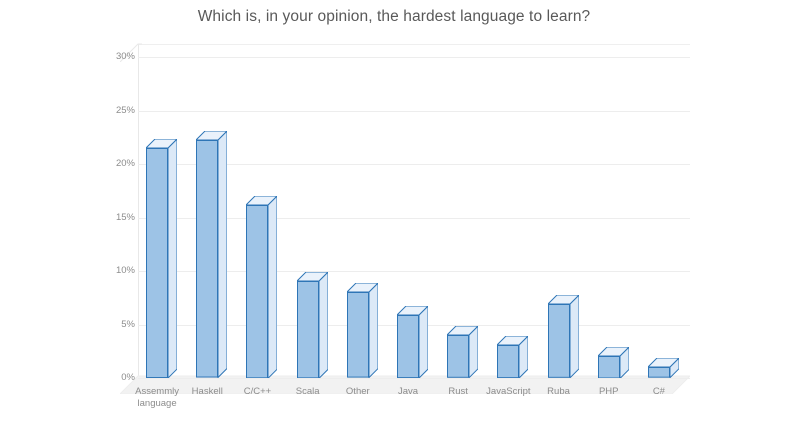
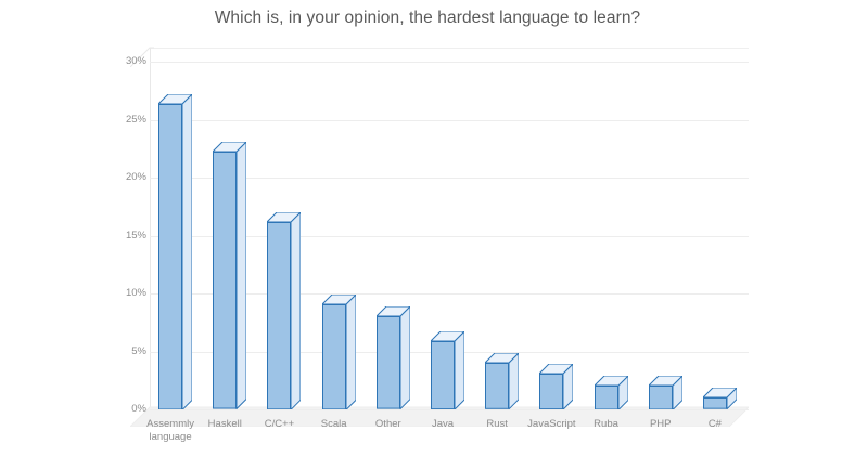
Assemmly language: 21.5% -> 26.4%
Ruba: 6.9% -> 2.1%
